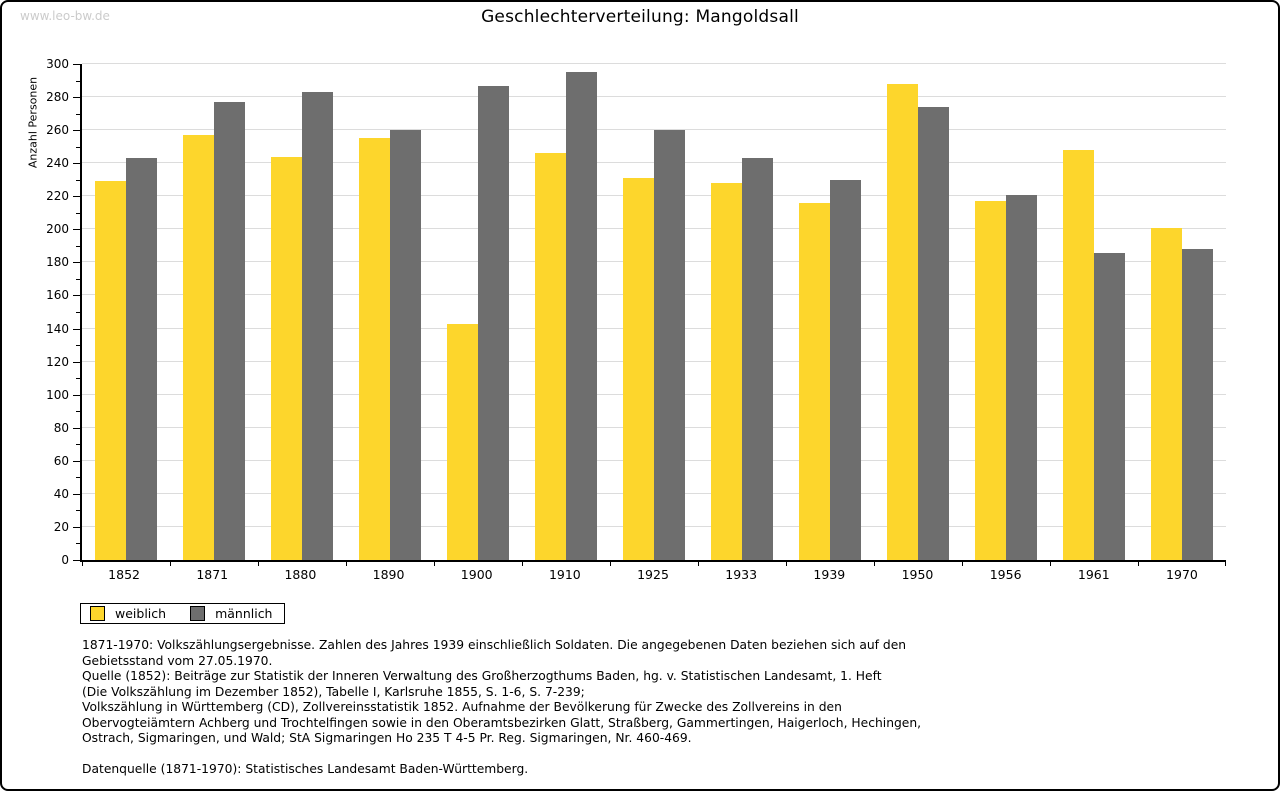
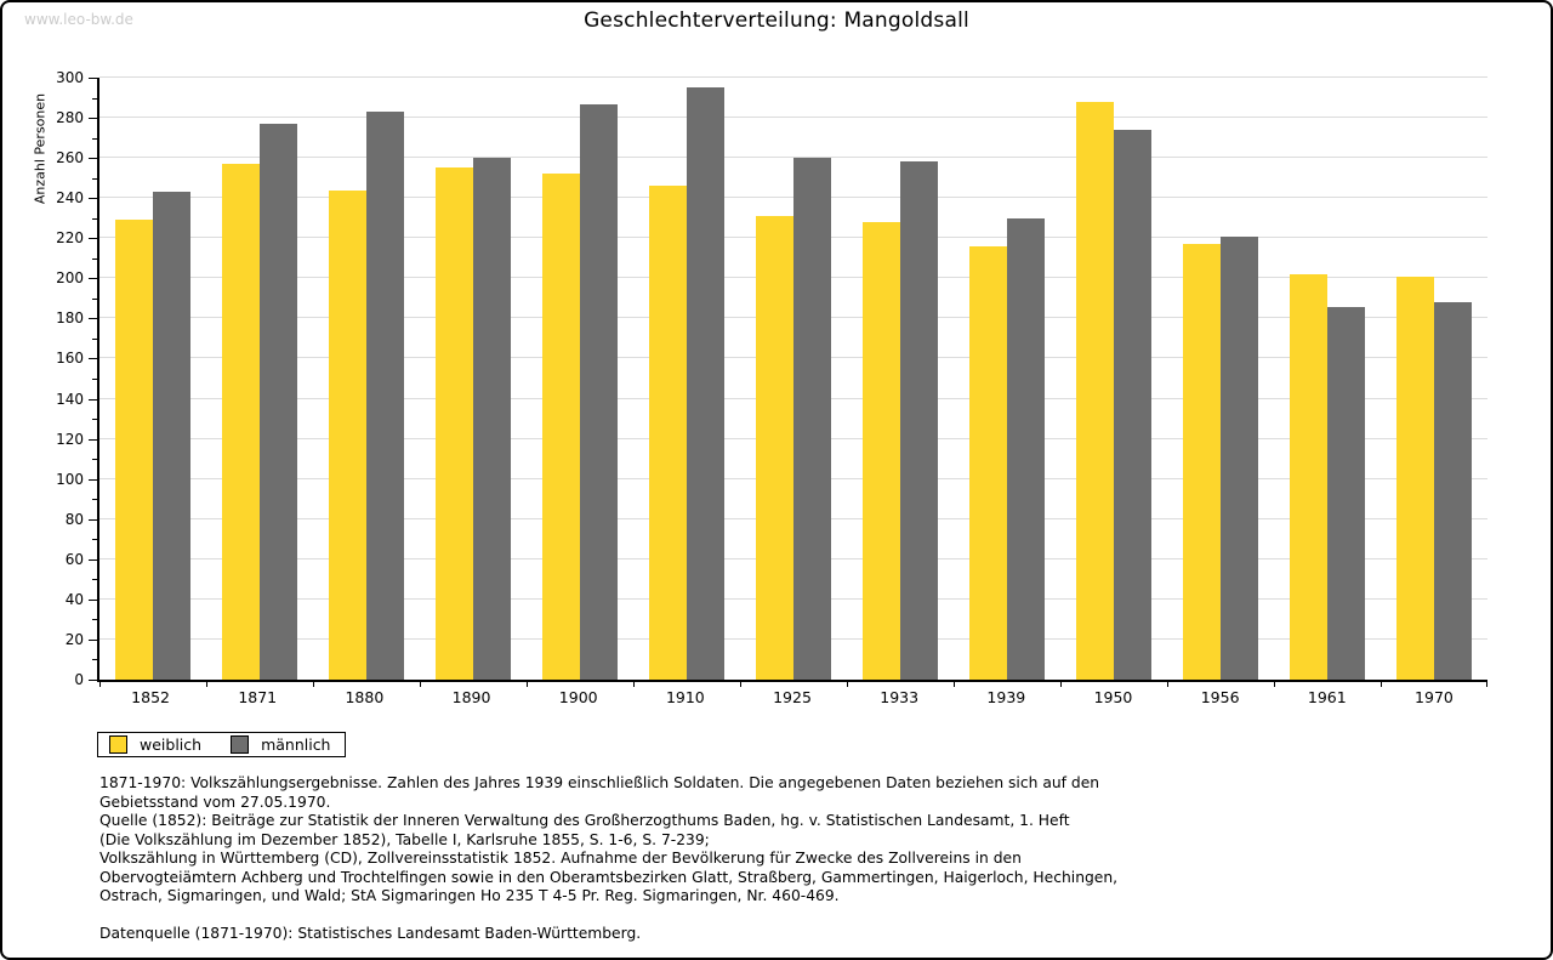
weiblich/1900: 143 -> 252
männlich/1933: 243 -> 258
weiblich/1961: 248 -> 202
